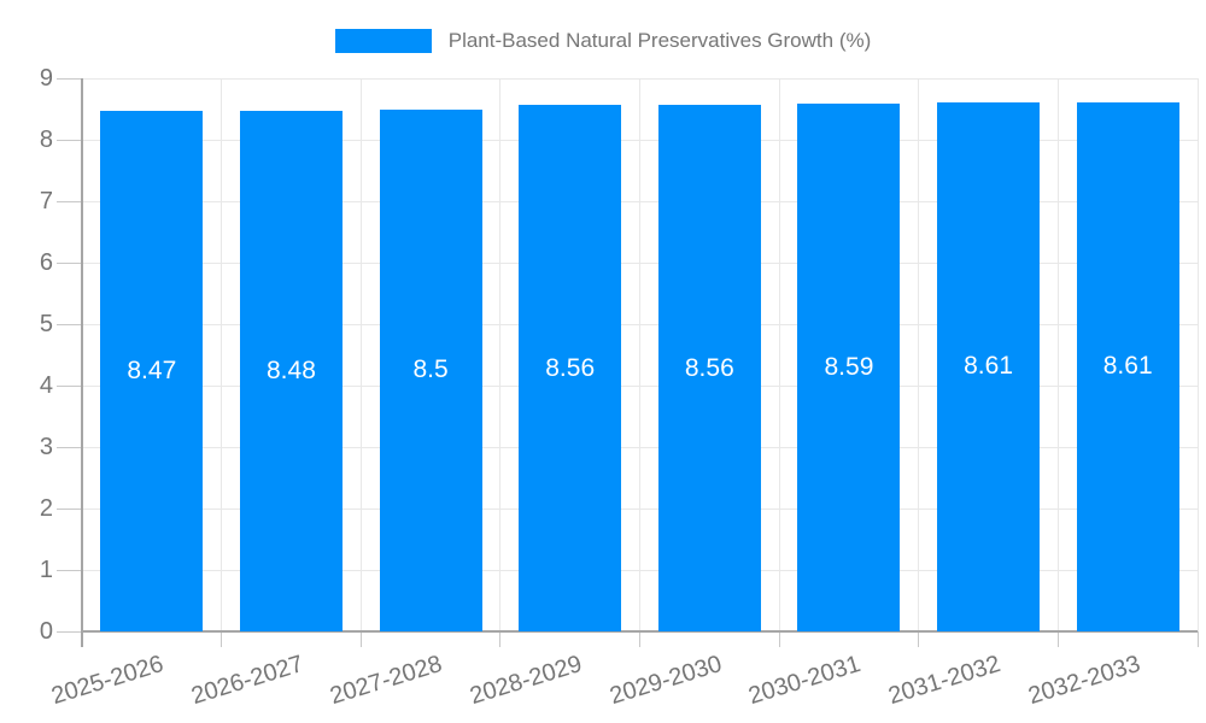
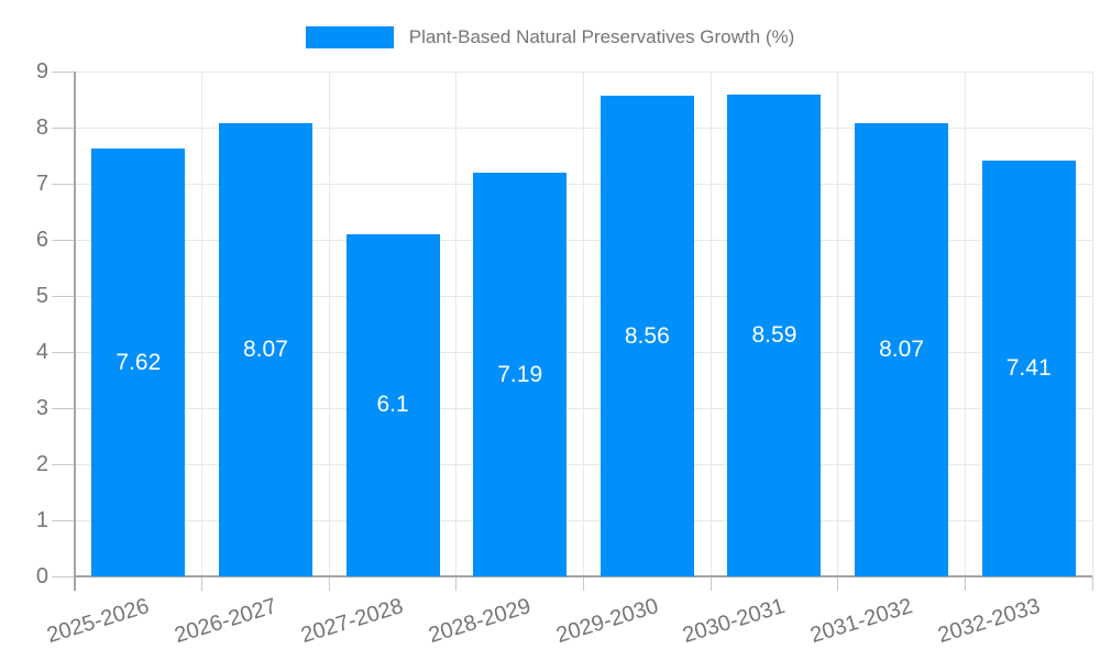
2025-2026: 8.47 -> 7.62
2026-2027: 8.48 -> 8.07
2027-2028: 8.5 -> 6.1
2028-2029: 8.56 -> 7.19
2031-2032: 8.61 -> 8.07
2032-2033: 8.61 -> 7.41
